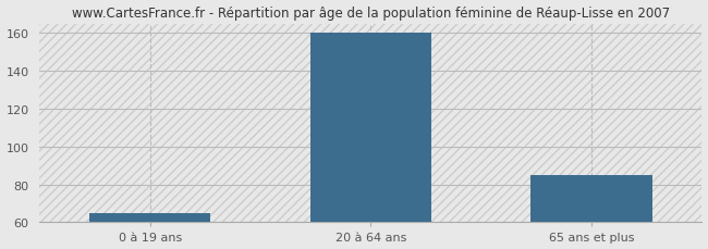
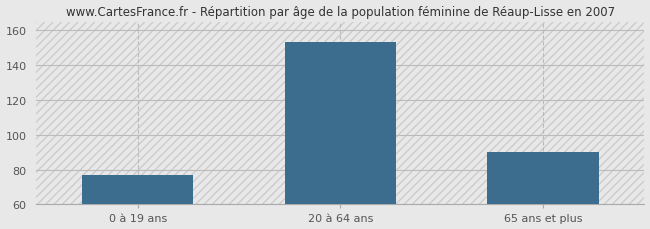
0 à 19 ans: 65 -> 77
20 à 64 ans: 160 -> 153
65 ans et plus: 85 -> 90
